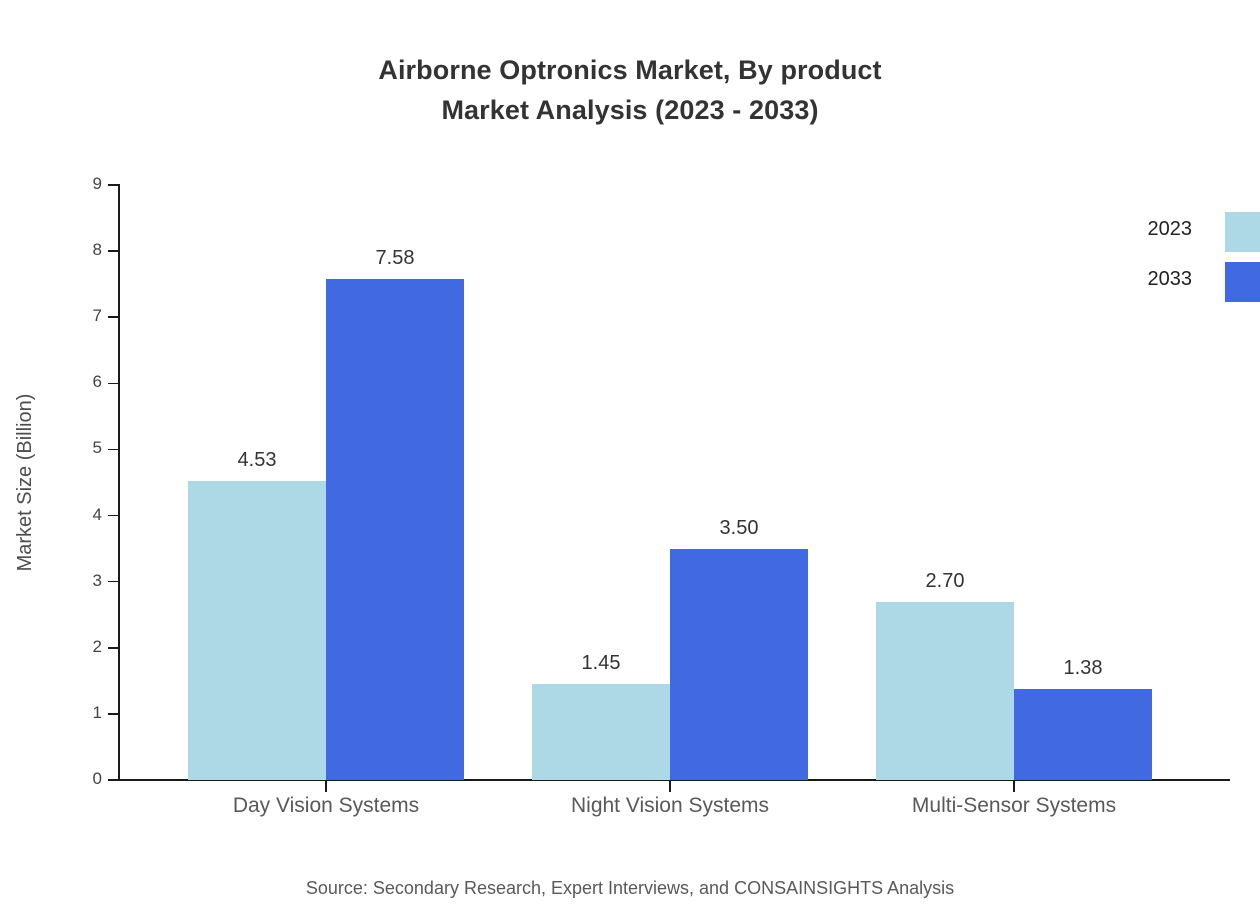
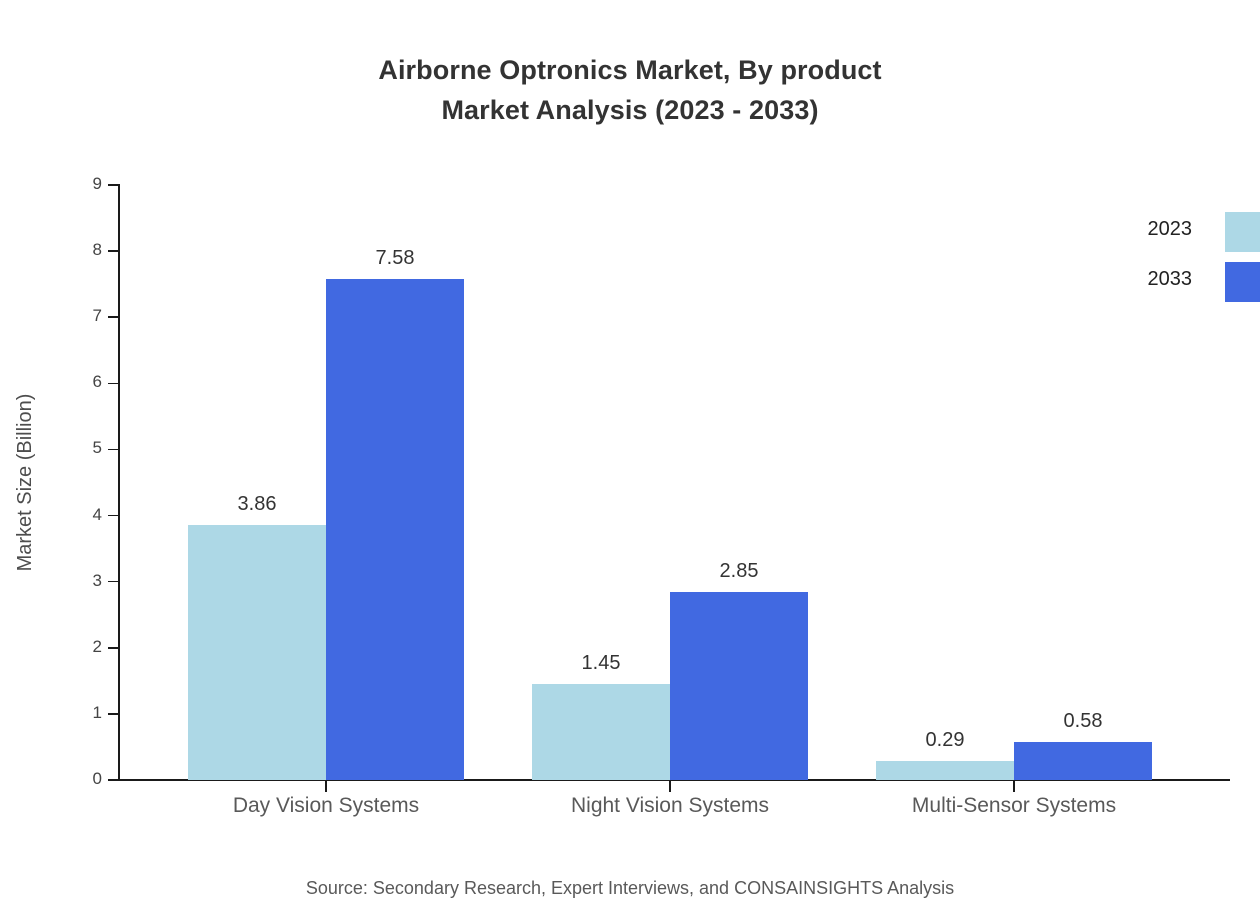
2023/Day Vision Systems: 4.53 -> 3.86
2033/Night Vision Systems: 3.50 -> 2.85
2023/Multi-Sensor Systems: 2.70 -> 0.29
2033/Multi-Sensor Systems: 1.38 -> 0.58
